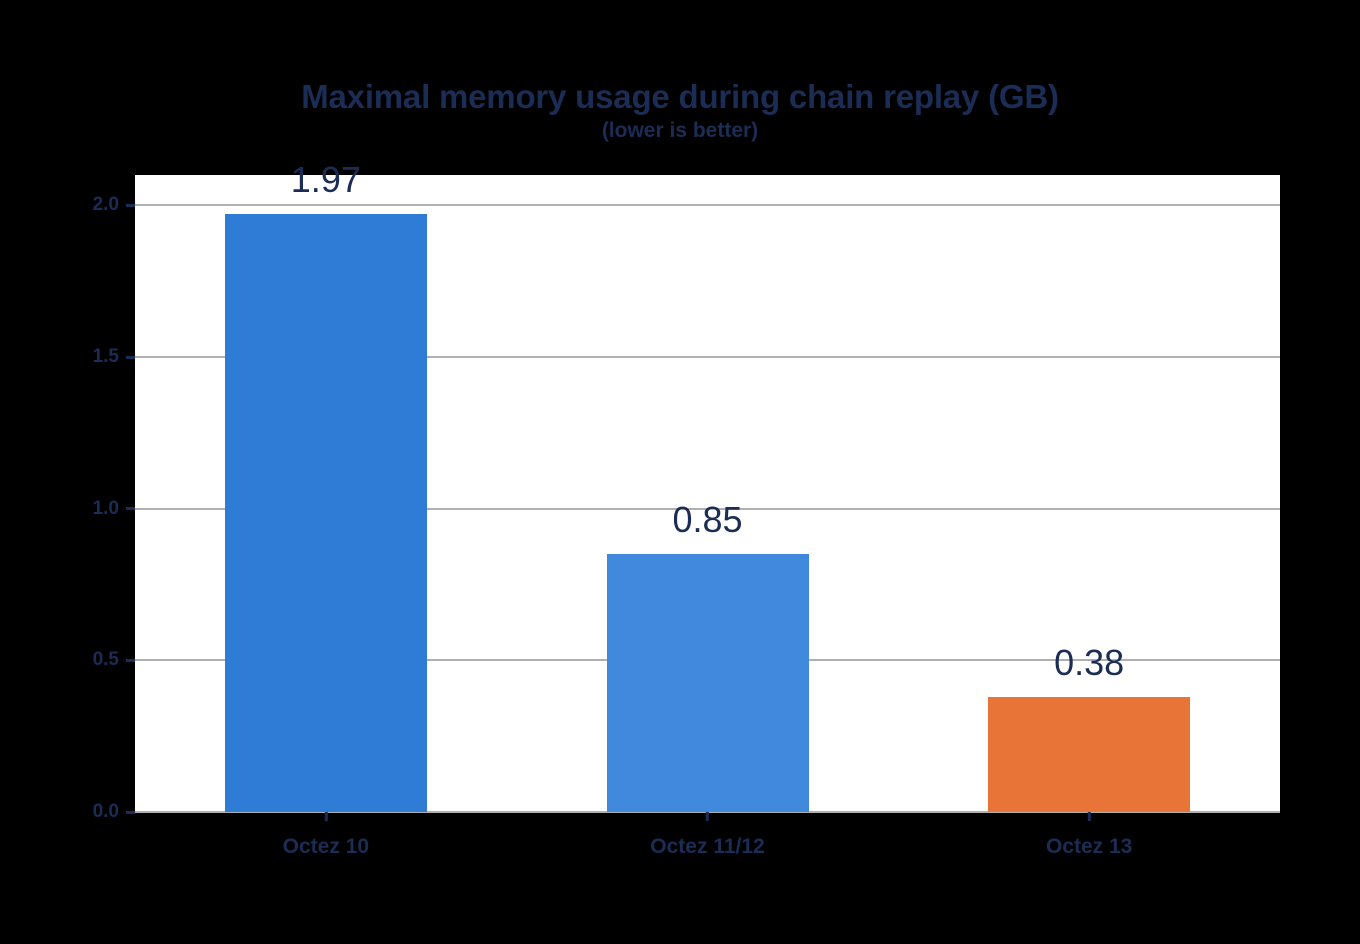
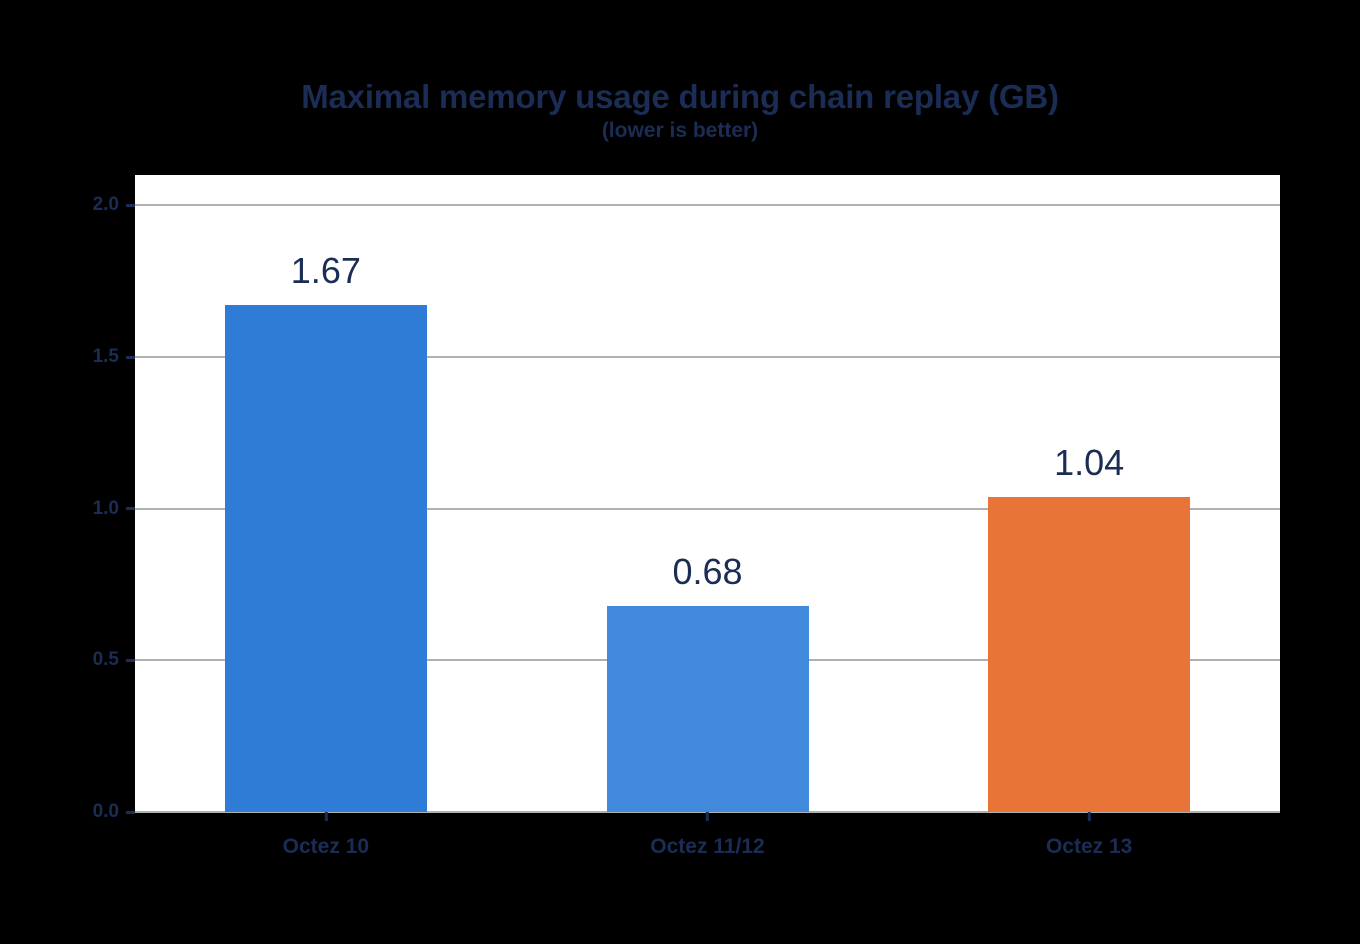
Octez 10: 1.97 -> 1.67
Octez 11/12: 0.85 -> 0.68
Octez 13: 0.38 -> 1.04
